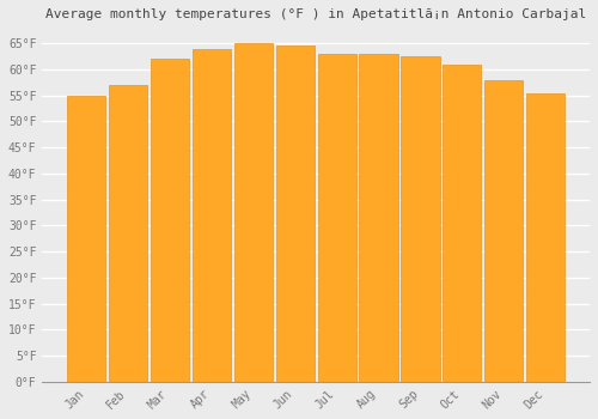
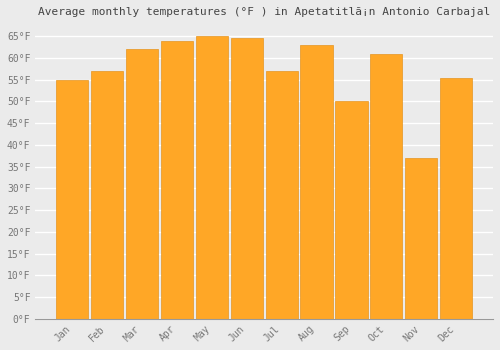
Jul: 63.0°F -> 57.0°F
Sep: 62.5°F -> 50.0°F
Nov: 58.0°F -> 37.0°F
